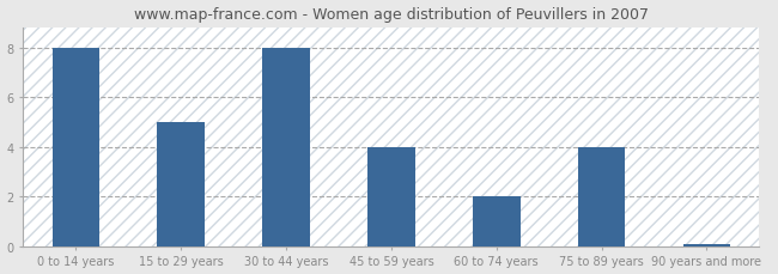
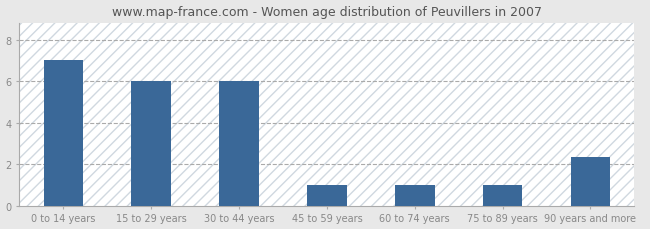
0 to 14 years: 8.00 -> 7.00
15 to 29 years: 5.00 -> 6.00
30 to 44 years: 8.00 -> 6.00
45 to 59 years: 4.00 -> 1.00
60 to 74 years: 2.00 -> 1.00
75 to 89 years: 4.00 -> 1.00
90 years and more: 0.07 -> 2.35
